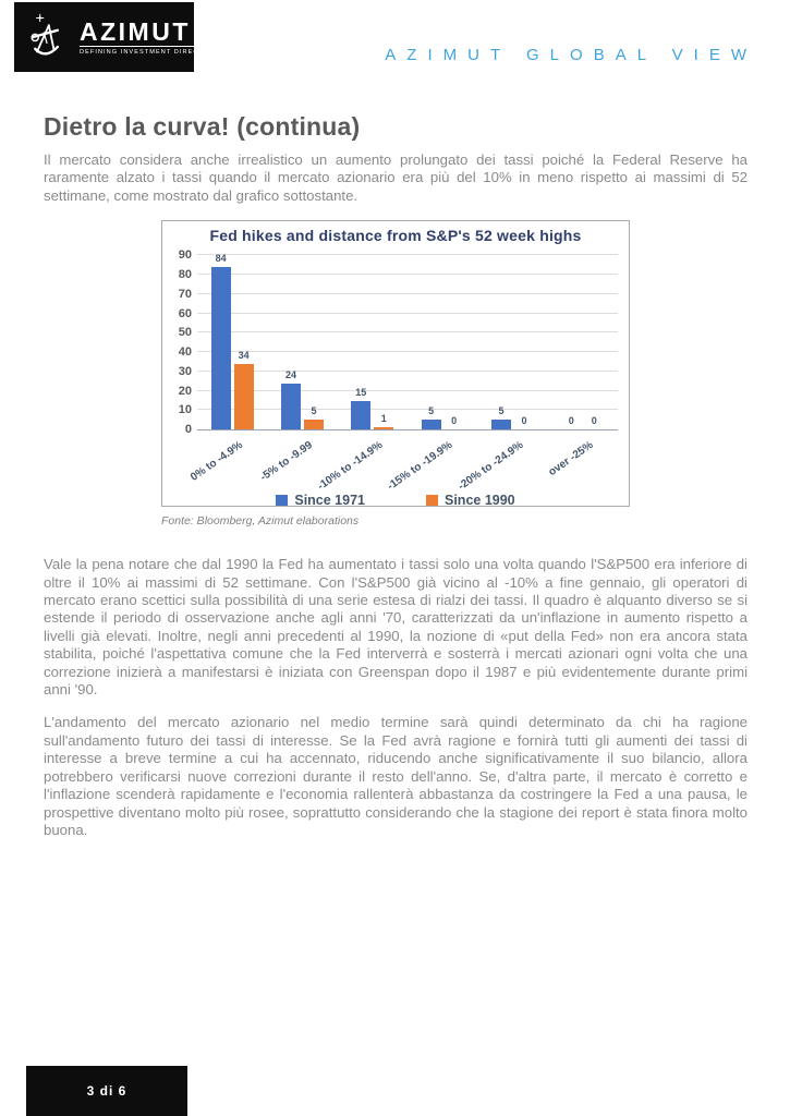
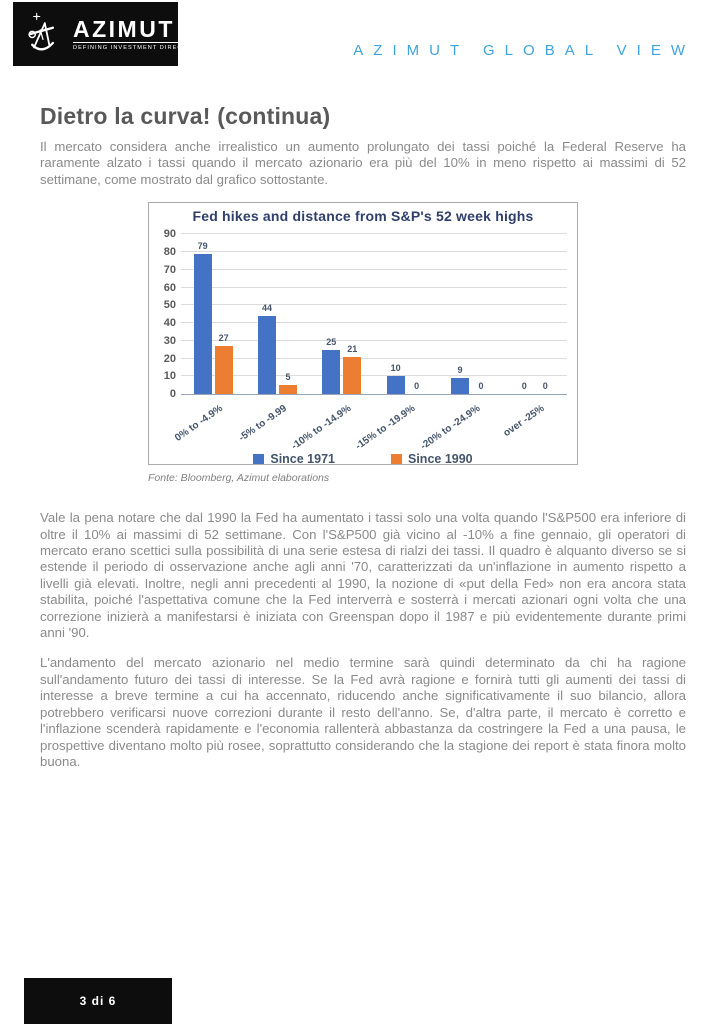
Since 1971/0% to -4.9%: 84 -> 79
Since 1990/0% to -4.9%: 34 -> 27
Since 1971/-5% to -9.99: 24 -> 44
Since 1971/-10% to -14.9%: 15 -> 25
Since 1990/-10% to -14.9%: 1 -> 21
Since 1971/-15% to -19.9%: 5 -> 10
Since 1971/-20% to -24.9%: 5 -> 9
